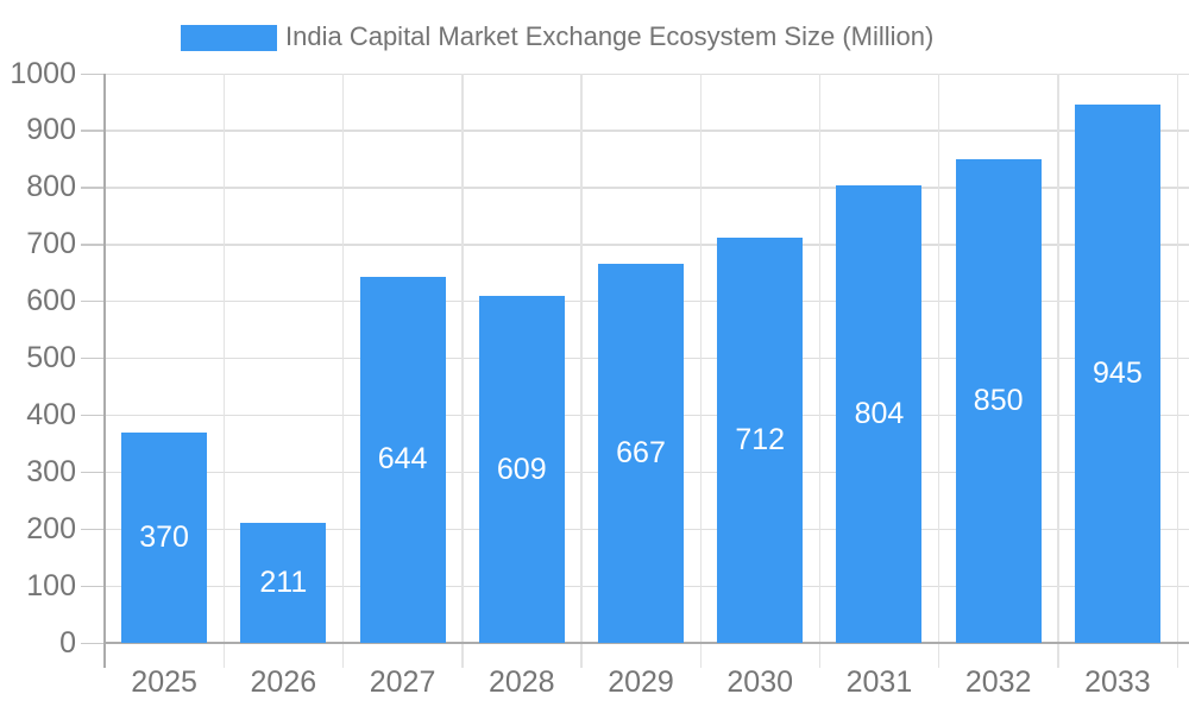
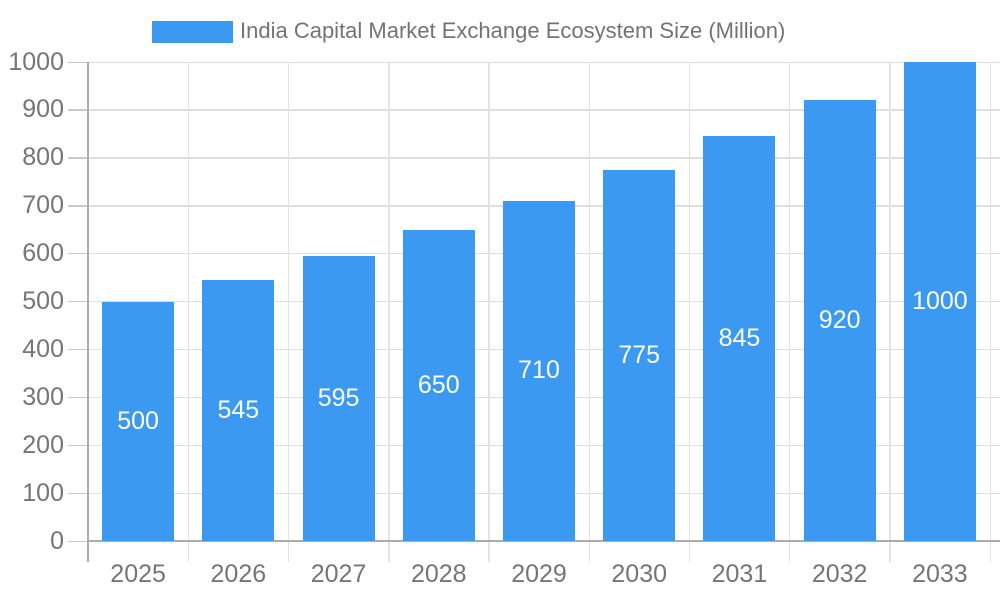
2025: 370 -> 500
2026: 211 -> 545
2027: 644 -> 595
2028: 609 -> 650
2029: 667 -> 710
2030: 712 -> 775
2031: 804 -> 845
2032: 850 -> 920
2033: 945 -> 1000
